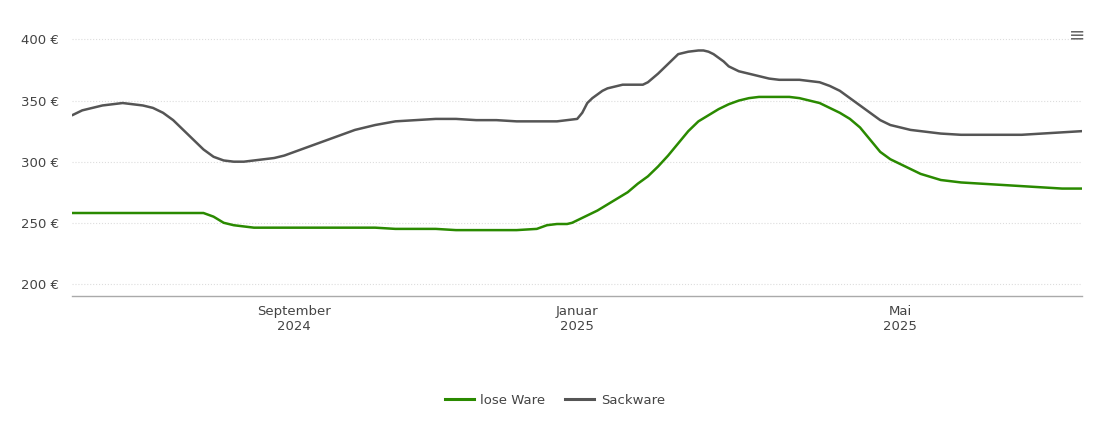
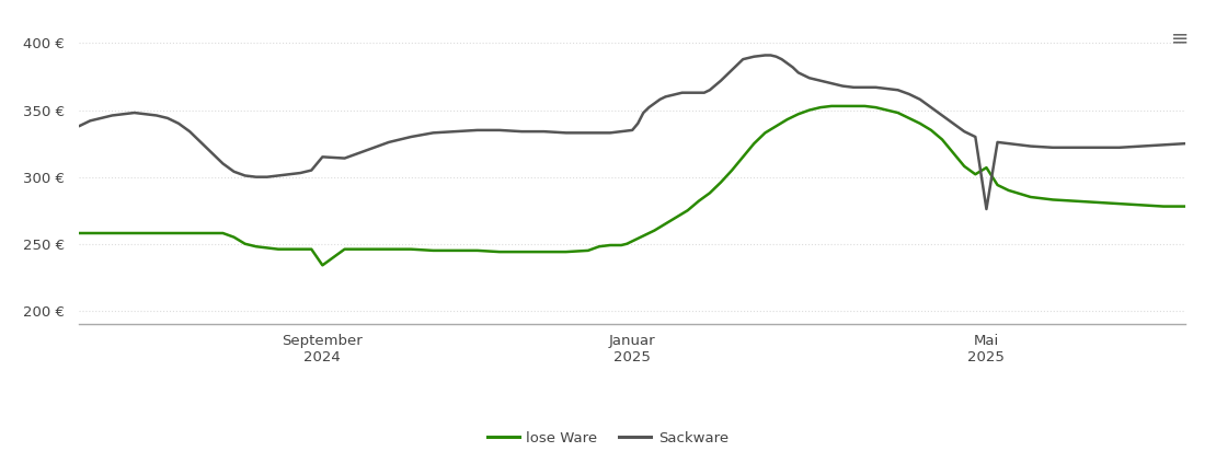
lose Ware/September 2024: 246 € -> 234 €
Sackware/September 2024: 308 € -> 315 €
lose Ware/Mai 2025: 298 € -> 307 €
Sackware/Mai 2025: 328 € -> 276 €
